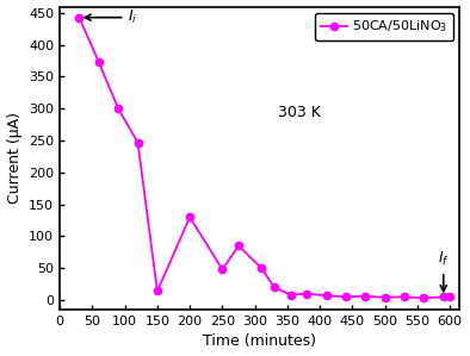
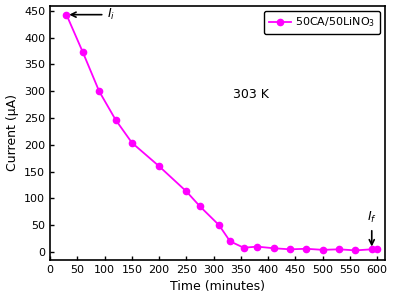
150: 14 -> 204
200: 130 -> 160
250: 48 -> 113
